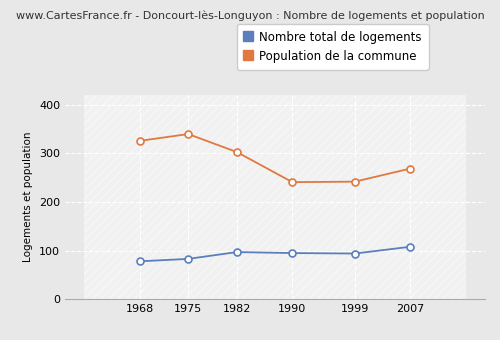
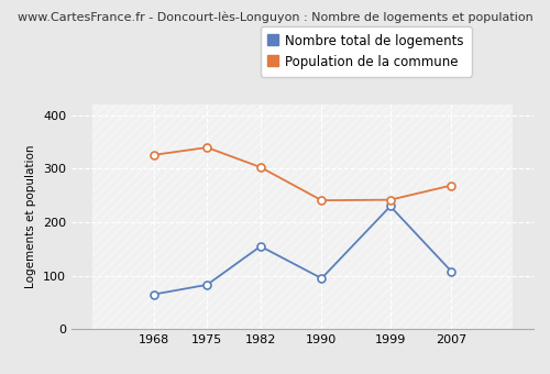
Nombre total de logements/1968: 78 -> 65
Nombre total de logements/1982: 97 -> 155
Nombre total de logements/1999: 94 -> 230
